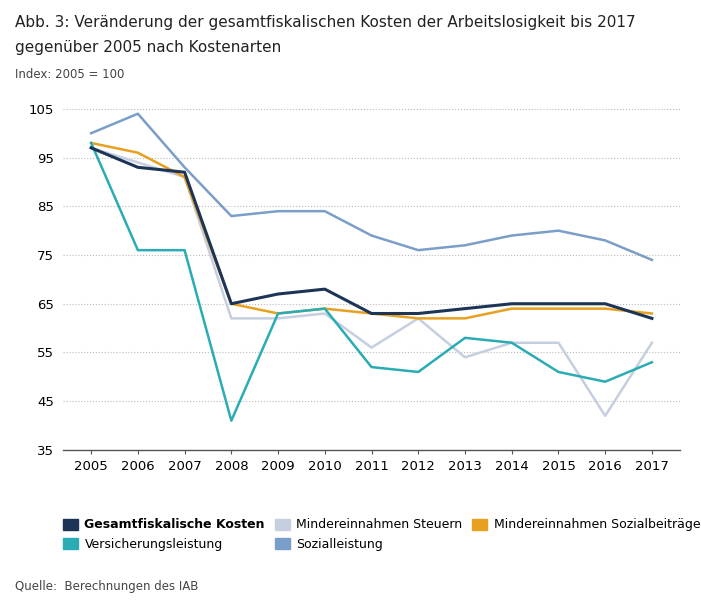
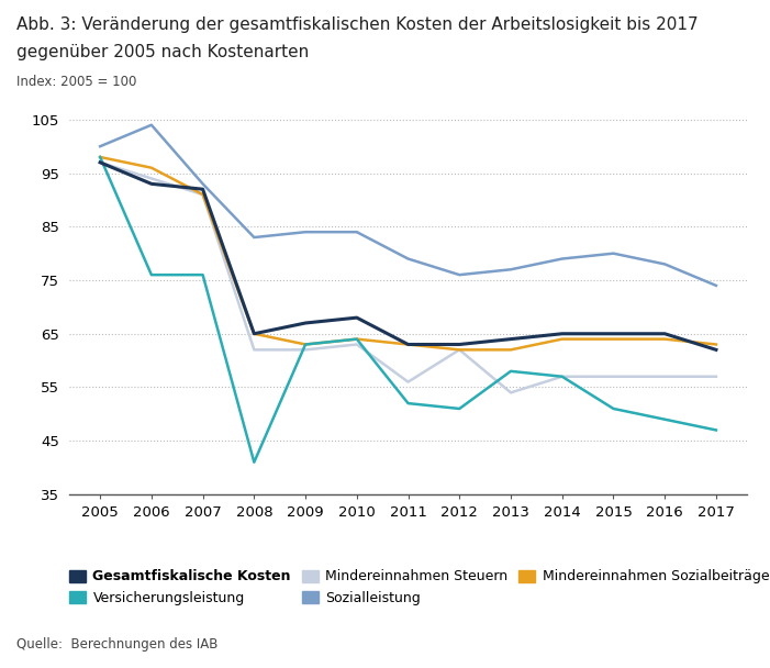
Mindereinnahmen Steuern/2016: 42 -> 57
Versicherungsleistung/2017: 53 -> 47
